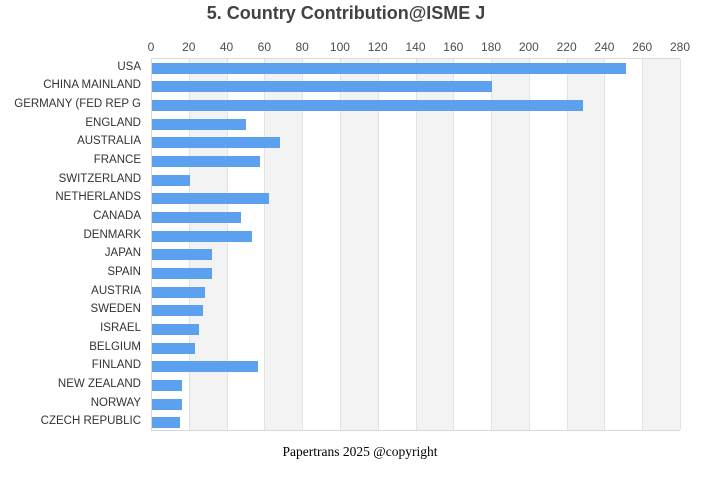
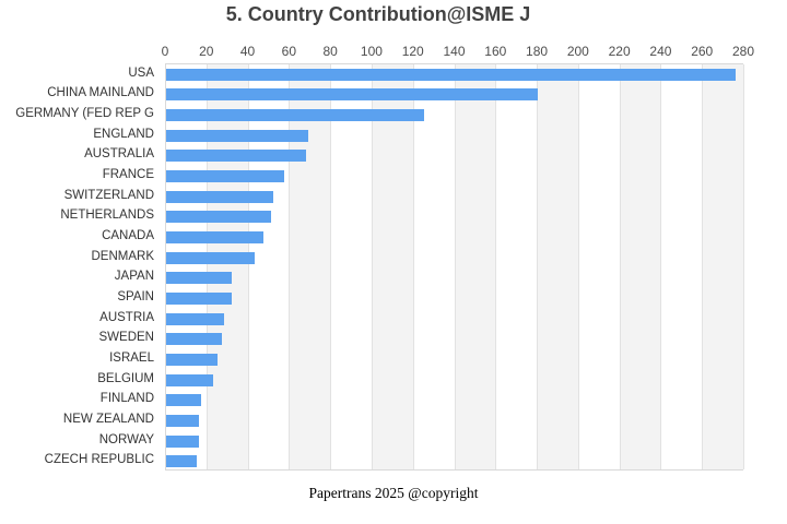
USA: 251 -> 276
GERMANY (FED REP G: 228 -> 125
ENGLAND: 50 -> 69
SWITZERLAND: 20 -> 52
NETHERLANDS: 62 -> 51
DENMARK: 53 -> 43
FINLAND: 56 -> 17
